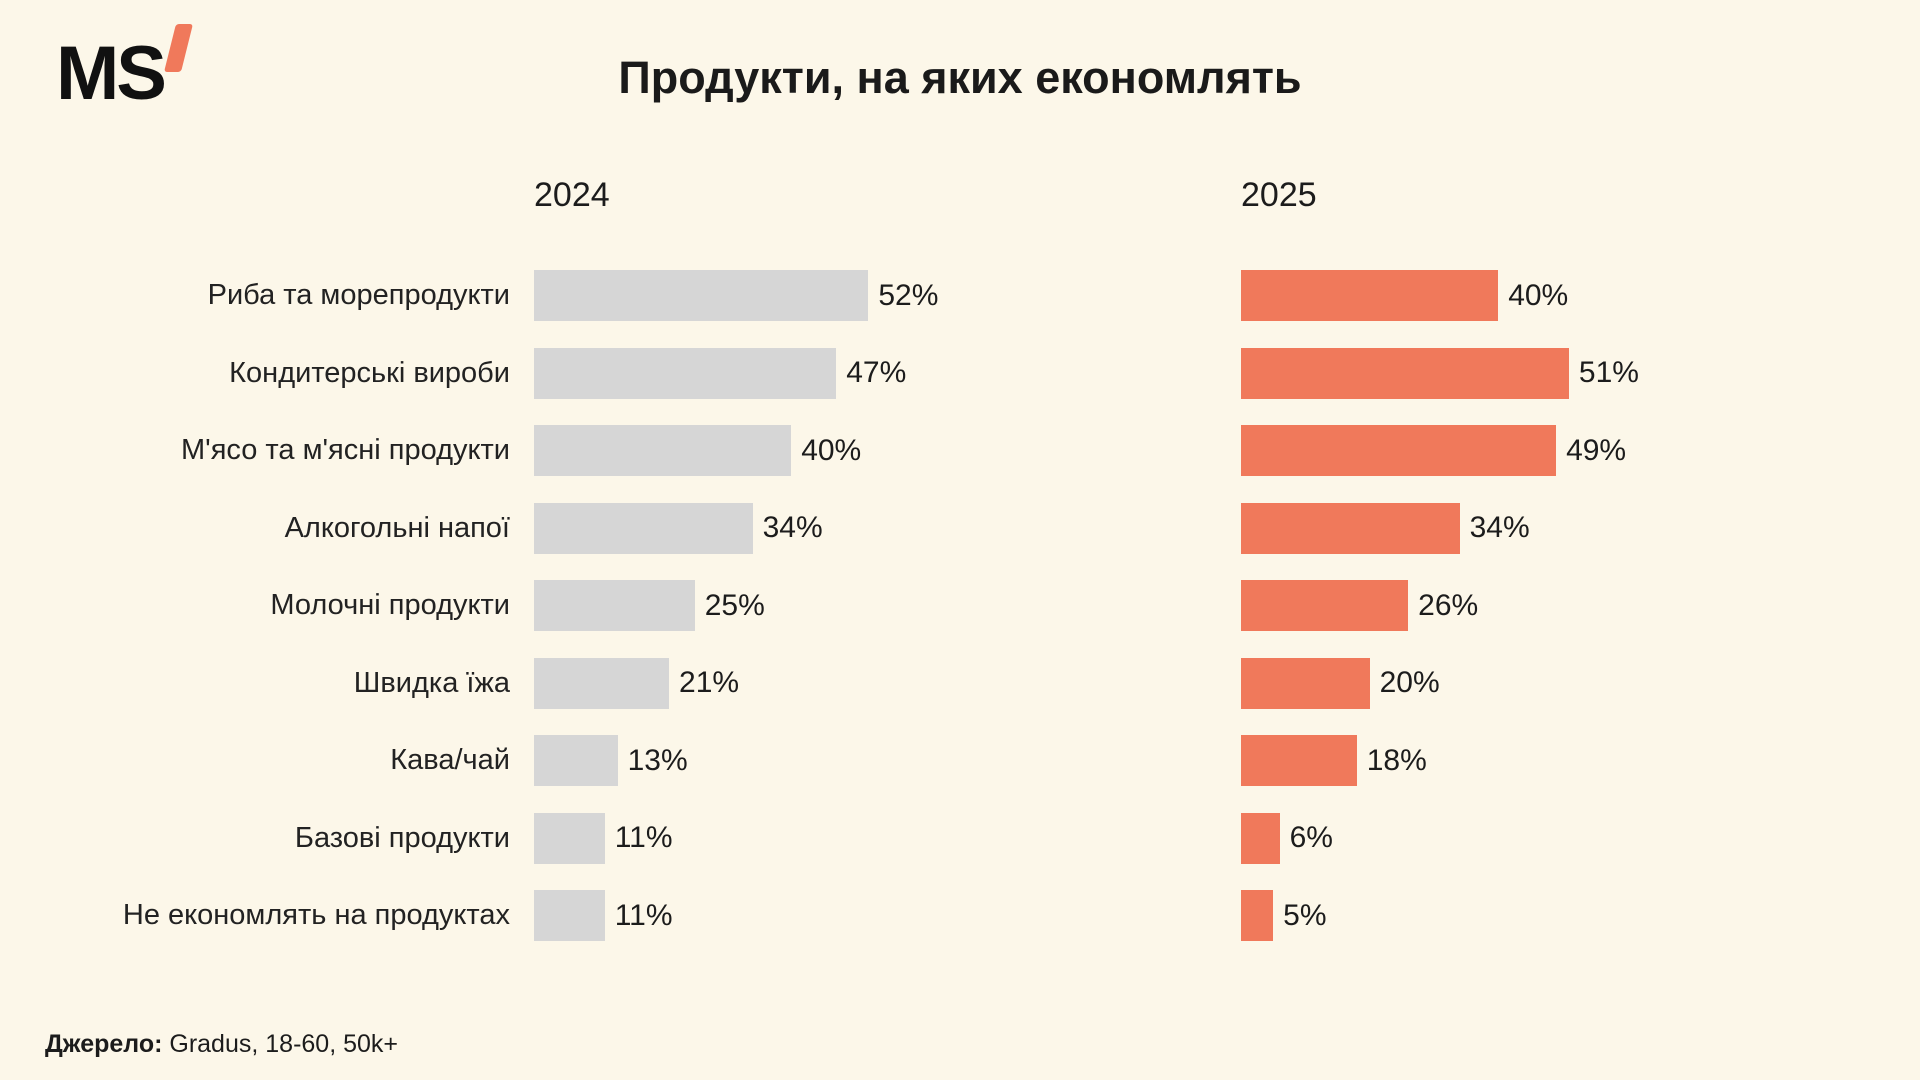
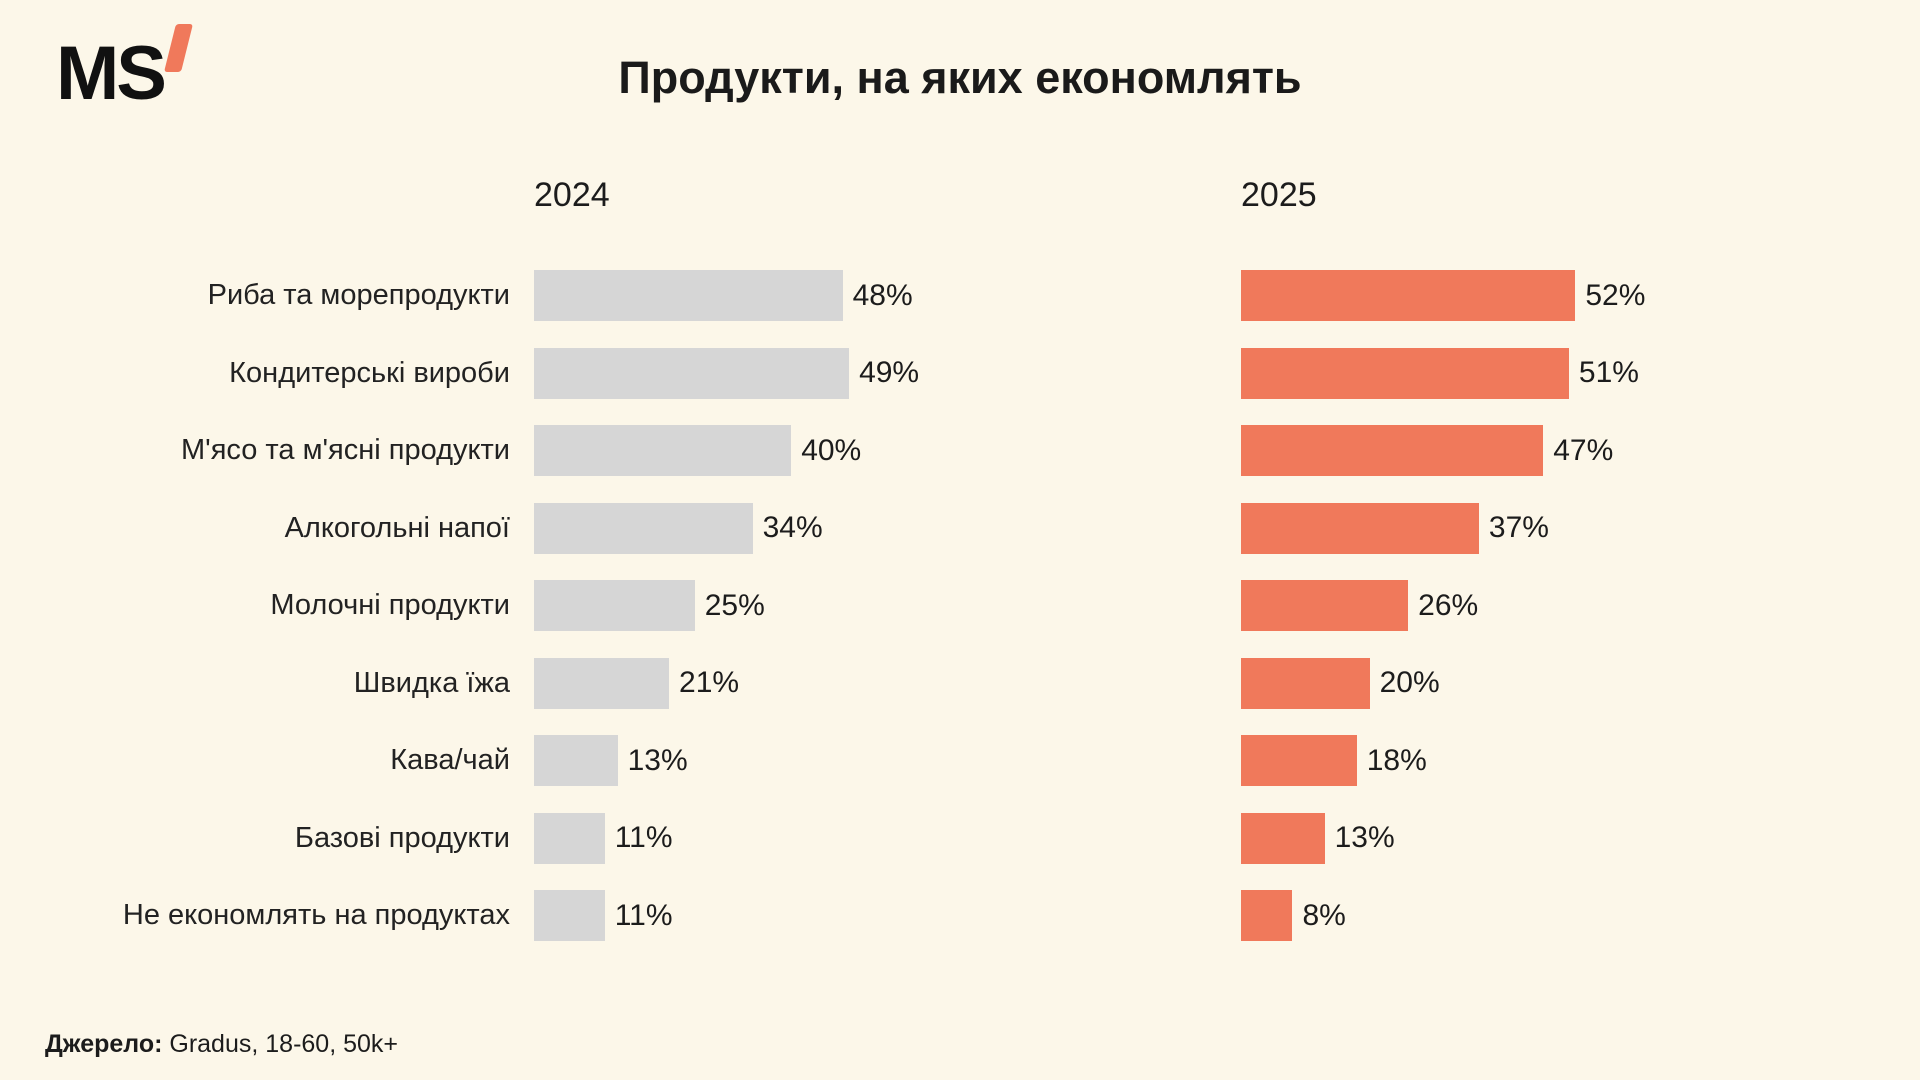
2024/Риба та морепродукти: 52% -> 48%
2025/Риба та морепродукти: 40% -> 52%
2024/Кондитерські вироби: 47% -> 49%
2025/М'ясо та м'ясні продукти: 49% -> 47%
2025/Алкогольні напої: 34% -> 37%
2025/Базові продукти: 6% -> 13%
2025/Не економлять на продуктах: 5% -> 8%
